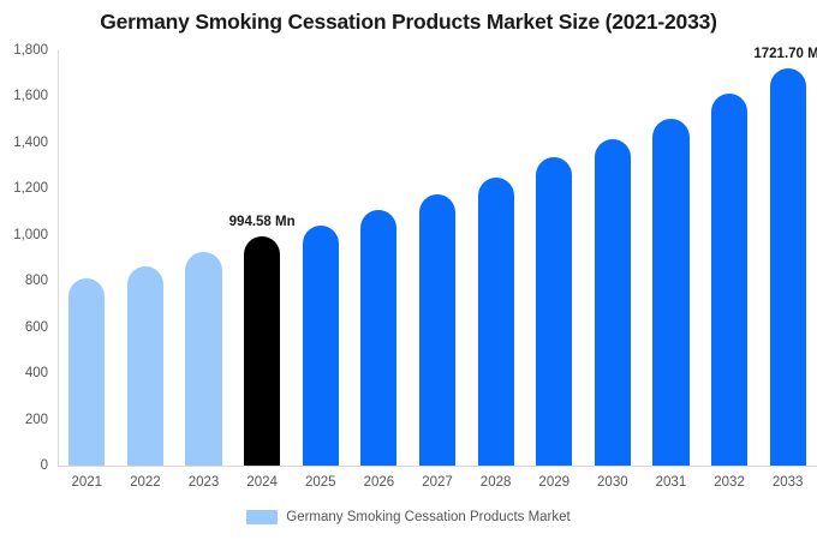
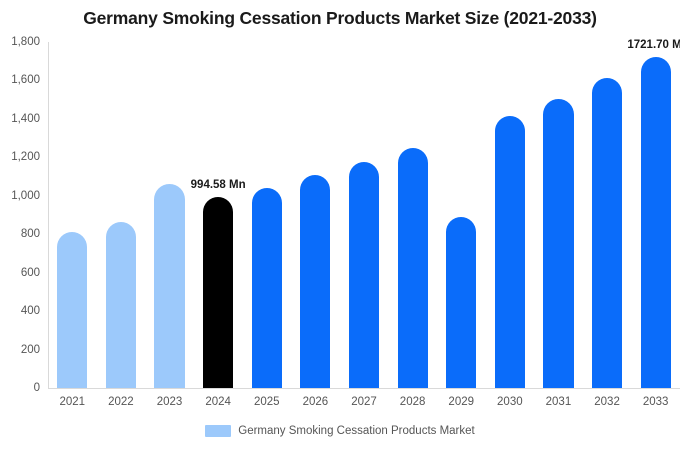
2023: 930 -> 1060
2029: 1340 -> 890
